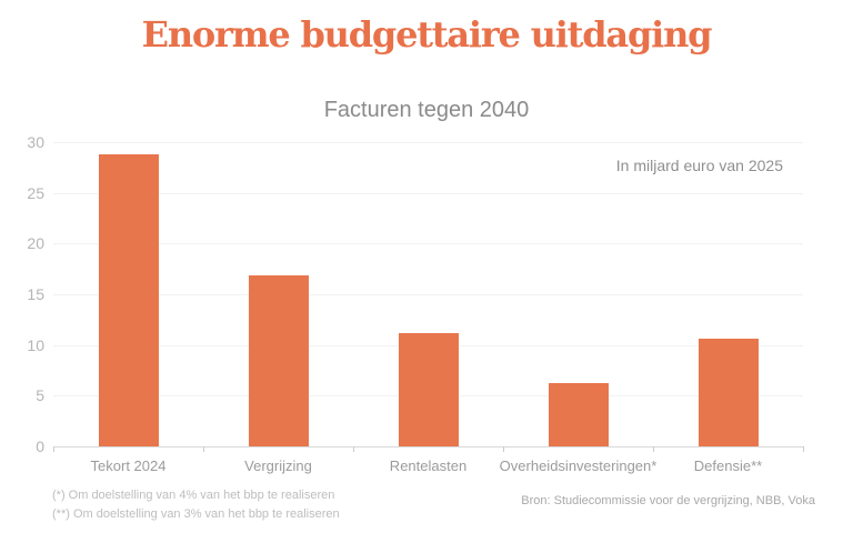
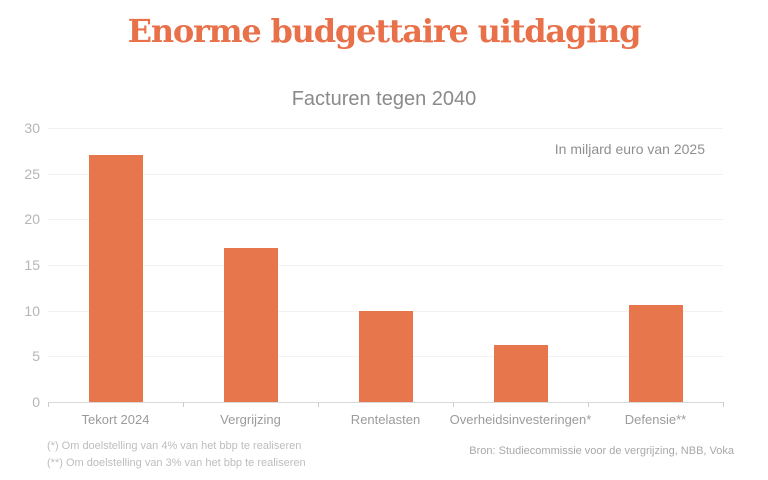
Tekort 2024: 29 -> 27
Rentelasten: 11 -> 10
